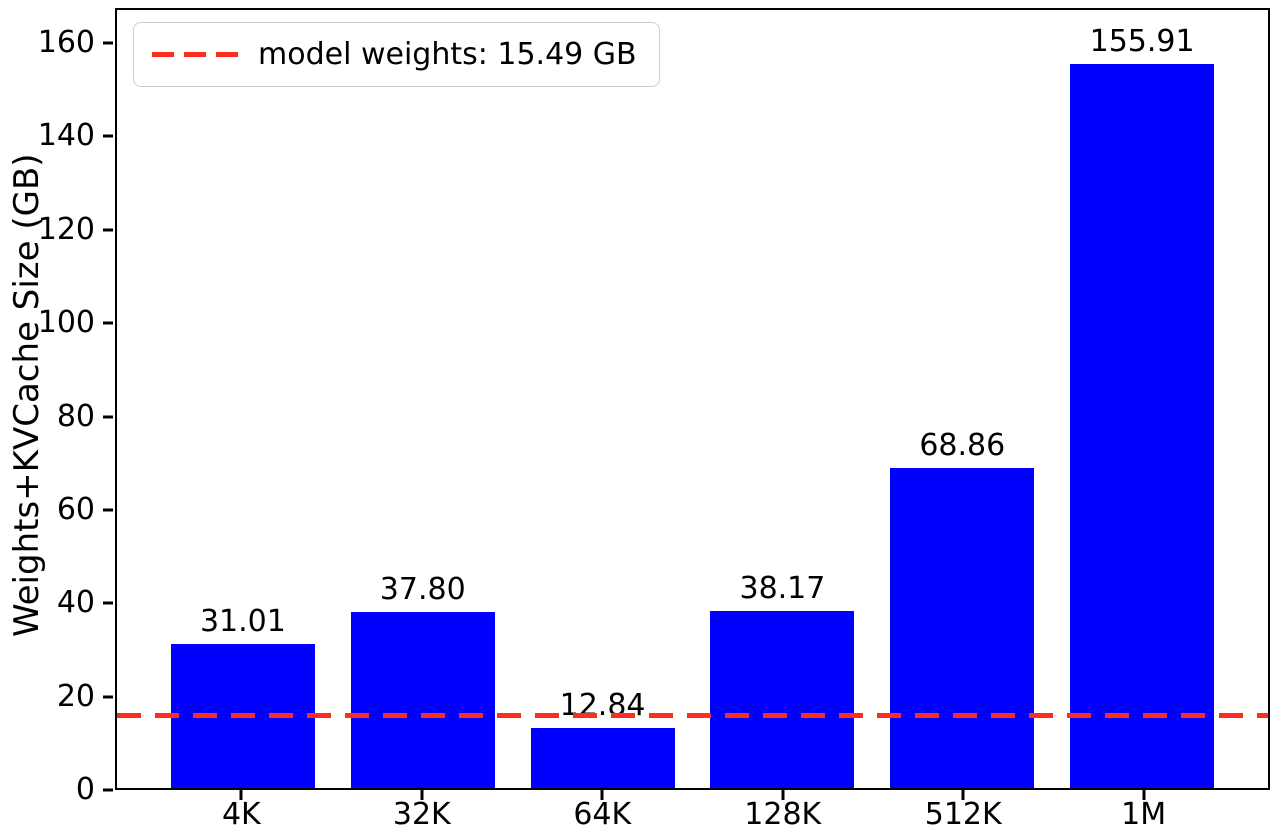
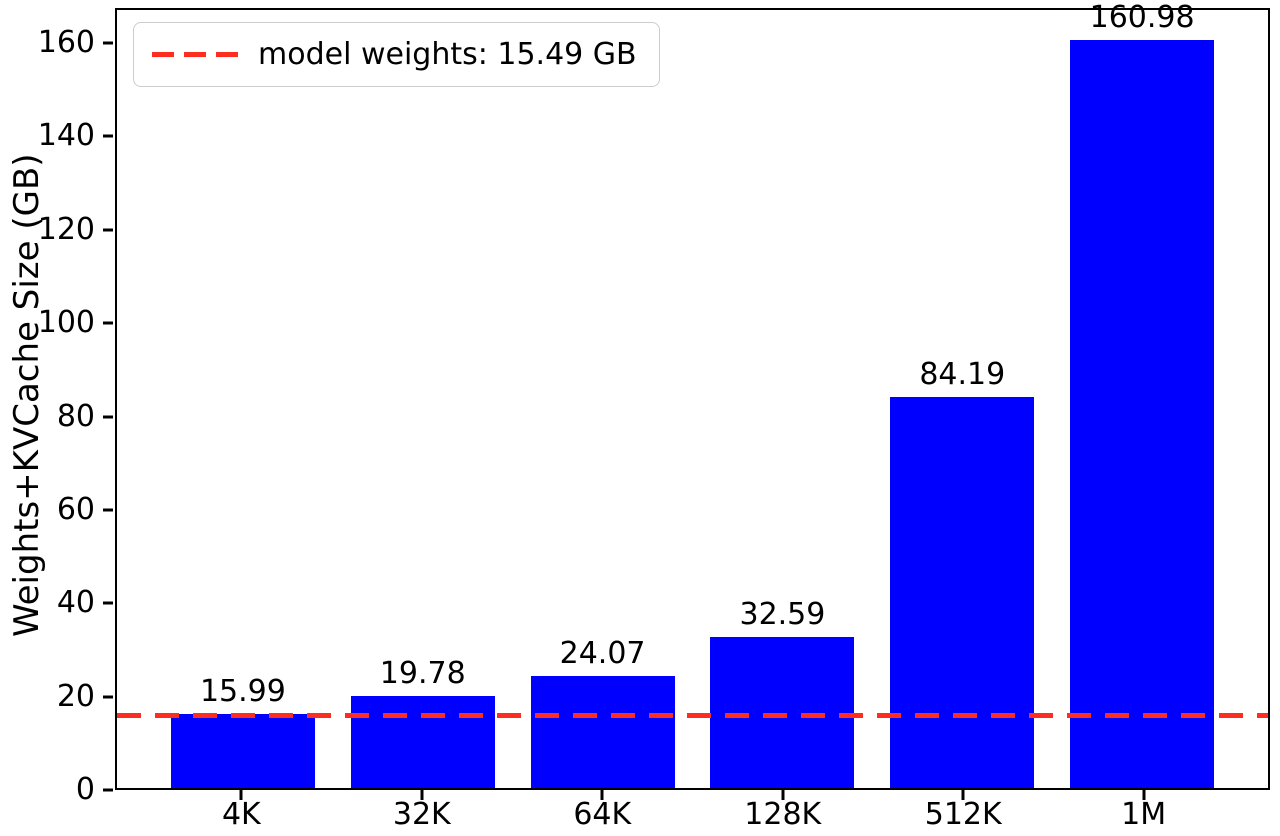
4K: 31.01 -> 15.99
32K: 37.80 -> 19.78
64K: 12.84 -> 24.07
128K: 38.17 -> 32.59
512K: 68.86 -> 84.19
1M: 155.91 -> 160.98
